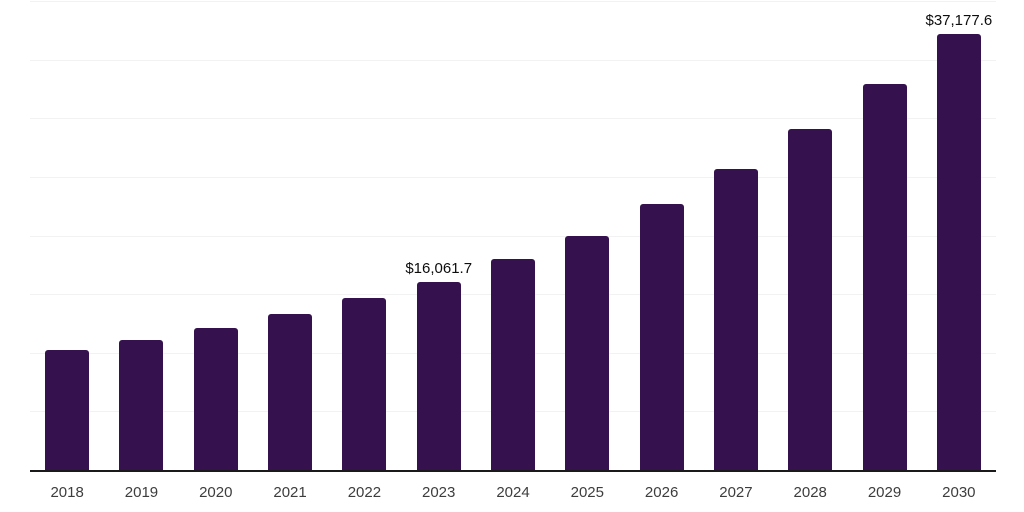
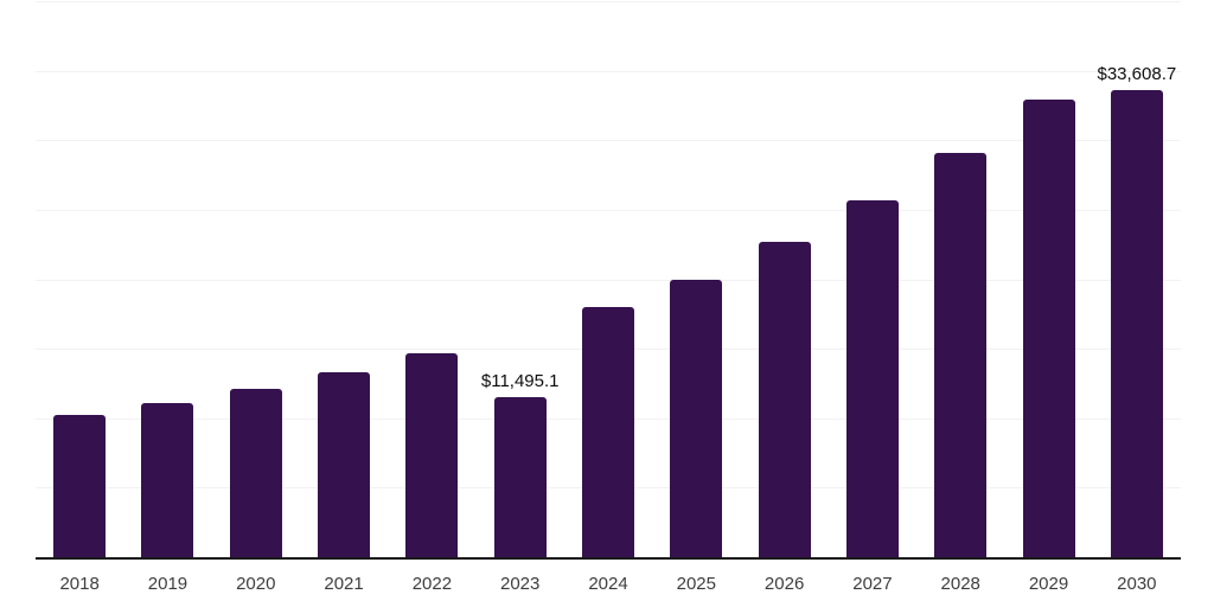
2023: $16,061.7 -> $11,495.1
2030: $37,177.6 -> $33,608.7
